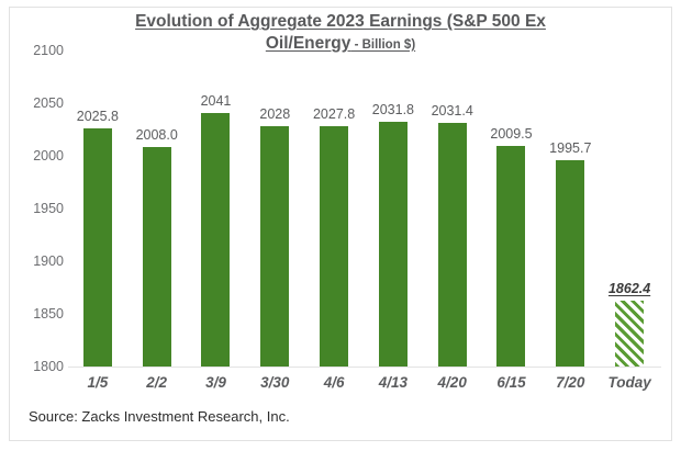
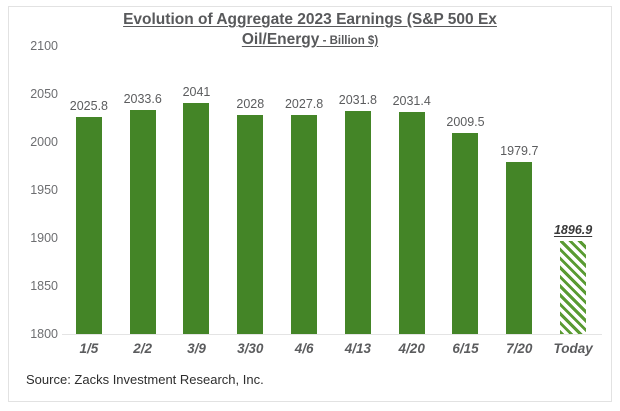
2/2: 2008.0 -> 2033.6
7/20: 1995.7 -> 1979.7
Today: 1862.4 -> 1896.9
